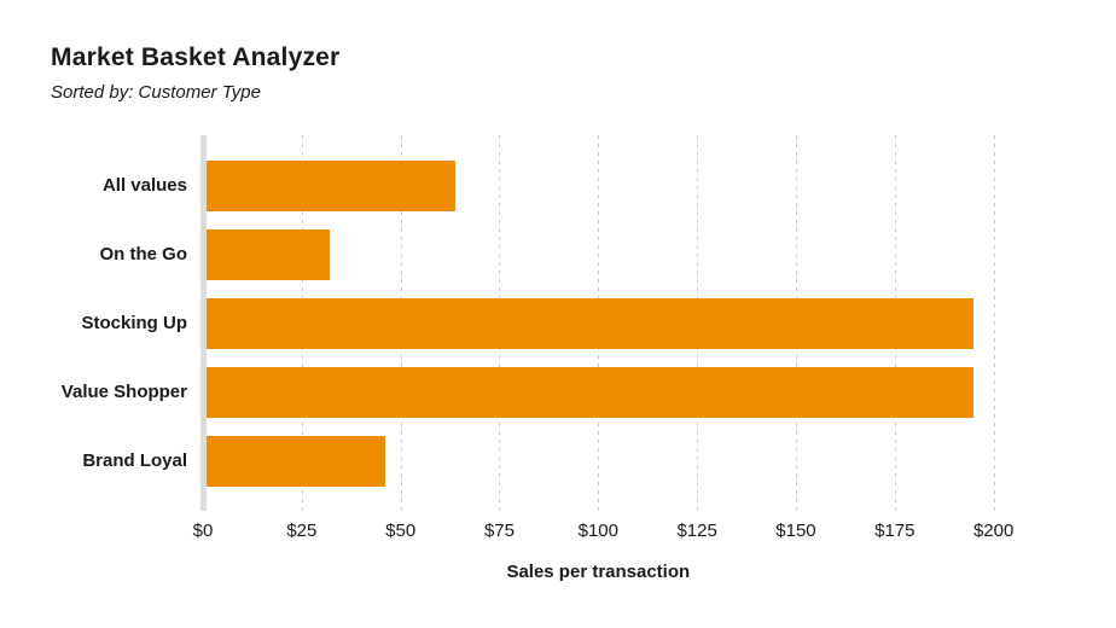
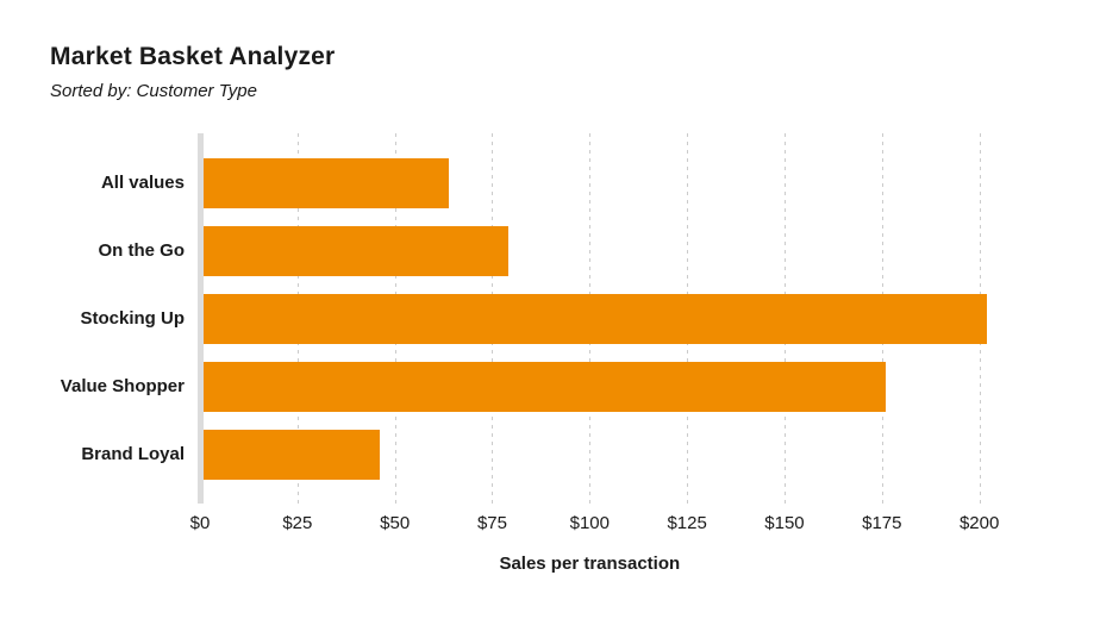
On the Go: $32 -> $79
Stocking Up: $195 -> $202
Value Shopper: $195 -> $176
